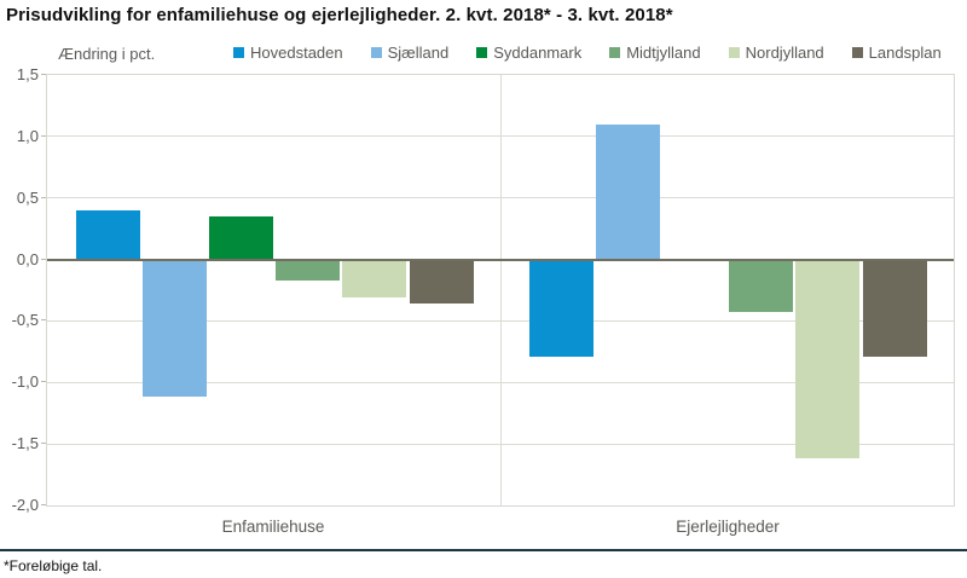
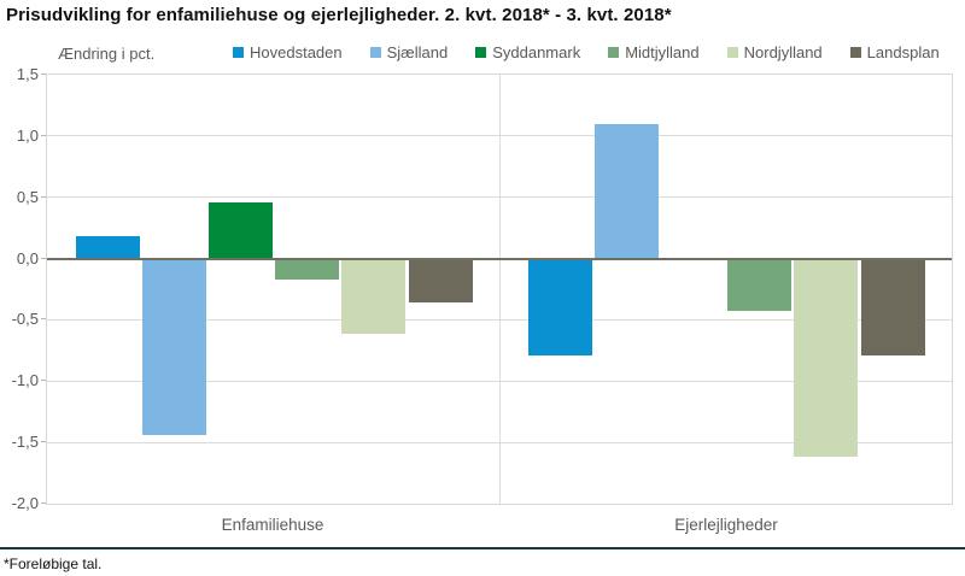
Hovedstaden/Enfamiliehuse: 0,40 -> 0,18
Sjælland/Enfamiliehuse: -1,12 -> -1,44
Syddanmark/Enfamiliehuse: 0,35 -> 0,46
Nordjylland/Enfamiliehuse: -0,31 -> -0,61
